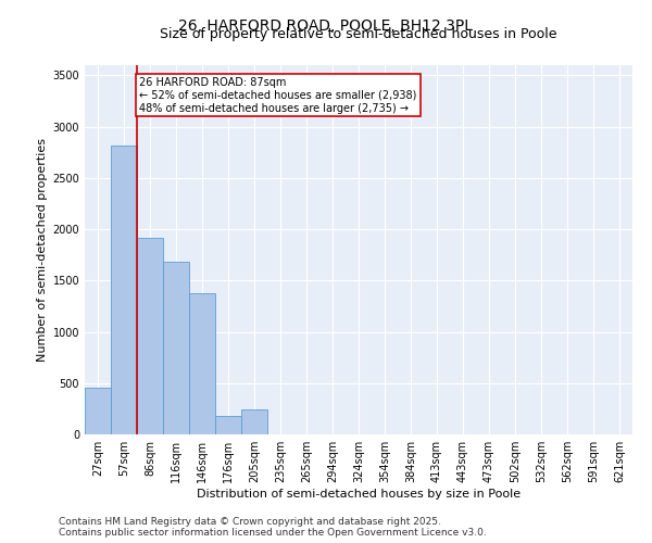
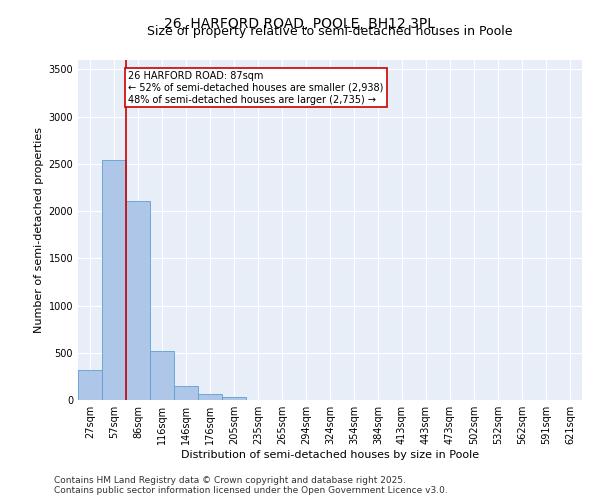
27sqm: 460 -> 320
57sqm: 2820 -> 2540
86sqm: 1920 -> 2110
116sqm: 1680 -> 520
146sqm: 1380 -> 140
176sqm: 180 -> 60
205sqm: 240 -> 30
